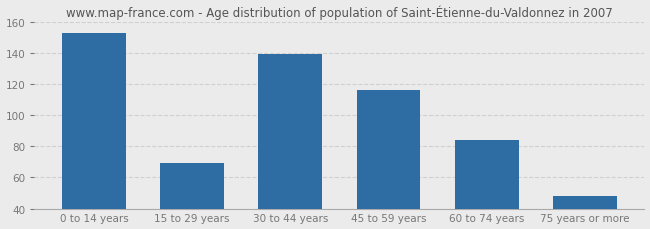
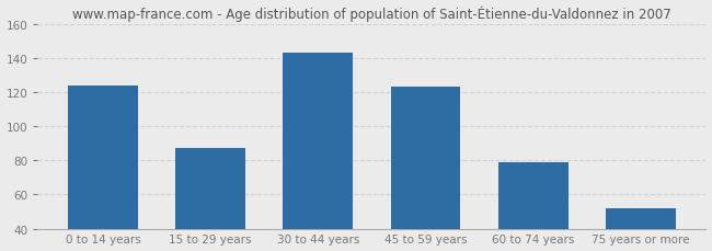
0 to 14 years: 153 -> 124
15 to 29 years: 69 -> 87
30 to 44 years: 139 -> 143
45 to 59 years: 116 -> 123
60 to 74 years: 84 -> 79
75 years or more: 48 -> 52
